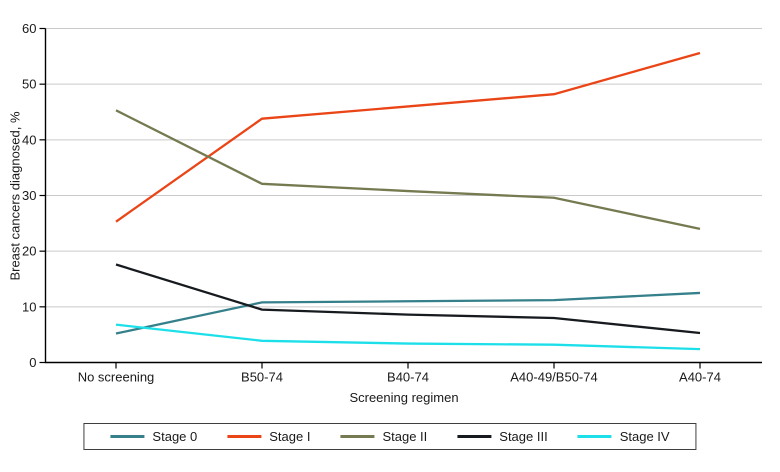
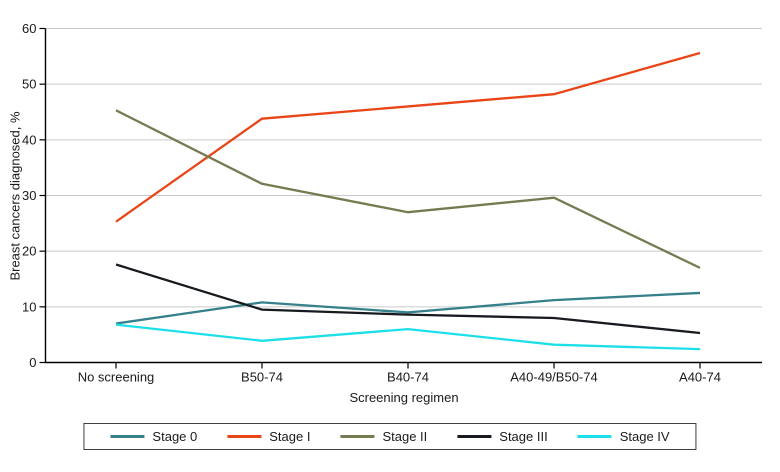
Stage 0/No screening: 5 -> 7
Stage 0/B40-74: 11 -> 9
Stage II/B40-74: 31 -> 27
Stage IV/B40-74: 3 -> 6
Stage II/A40-74: 24 -> 17
